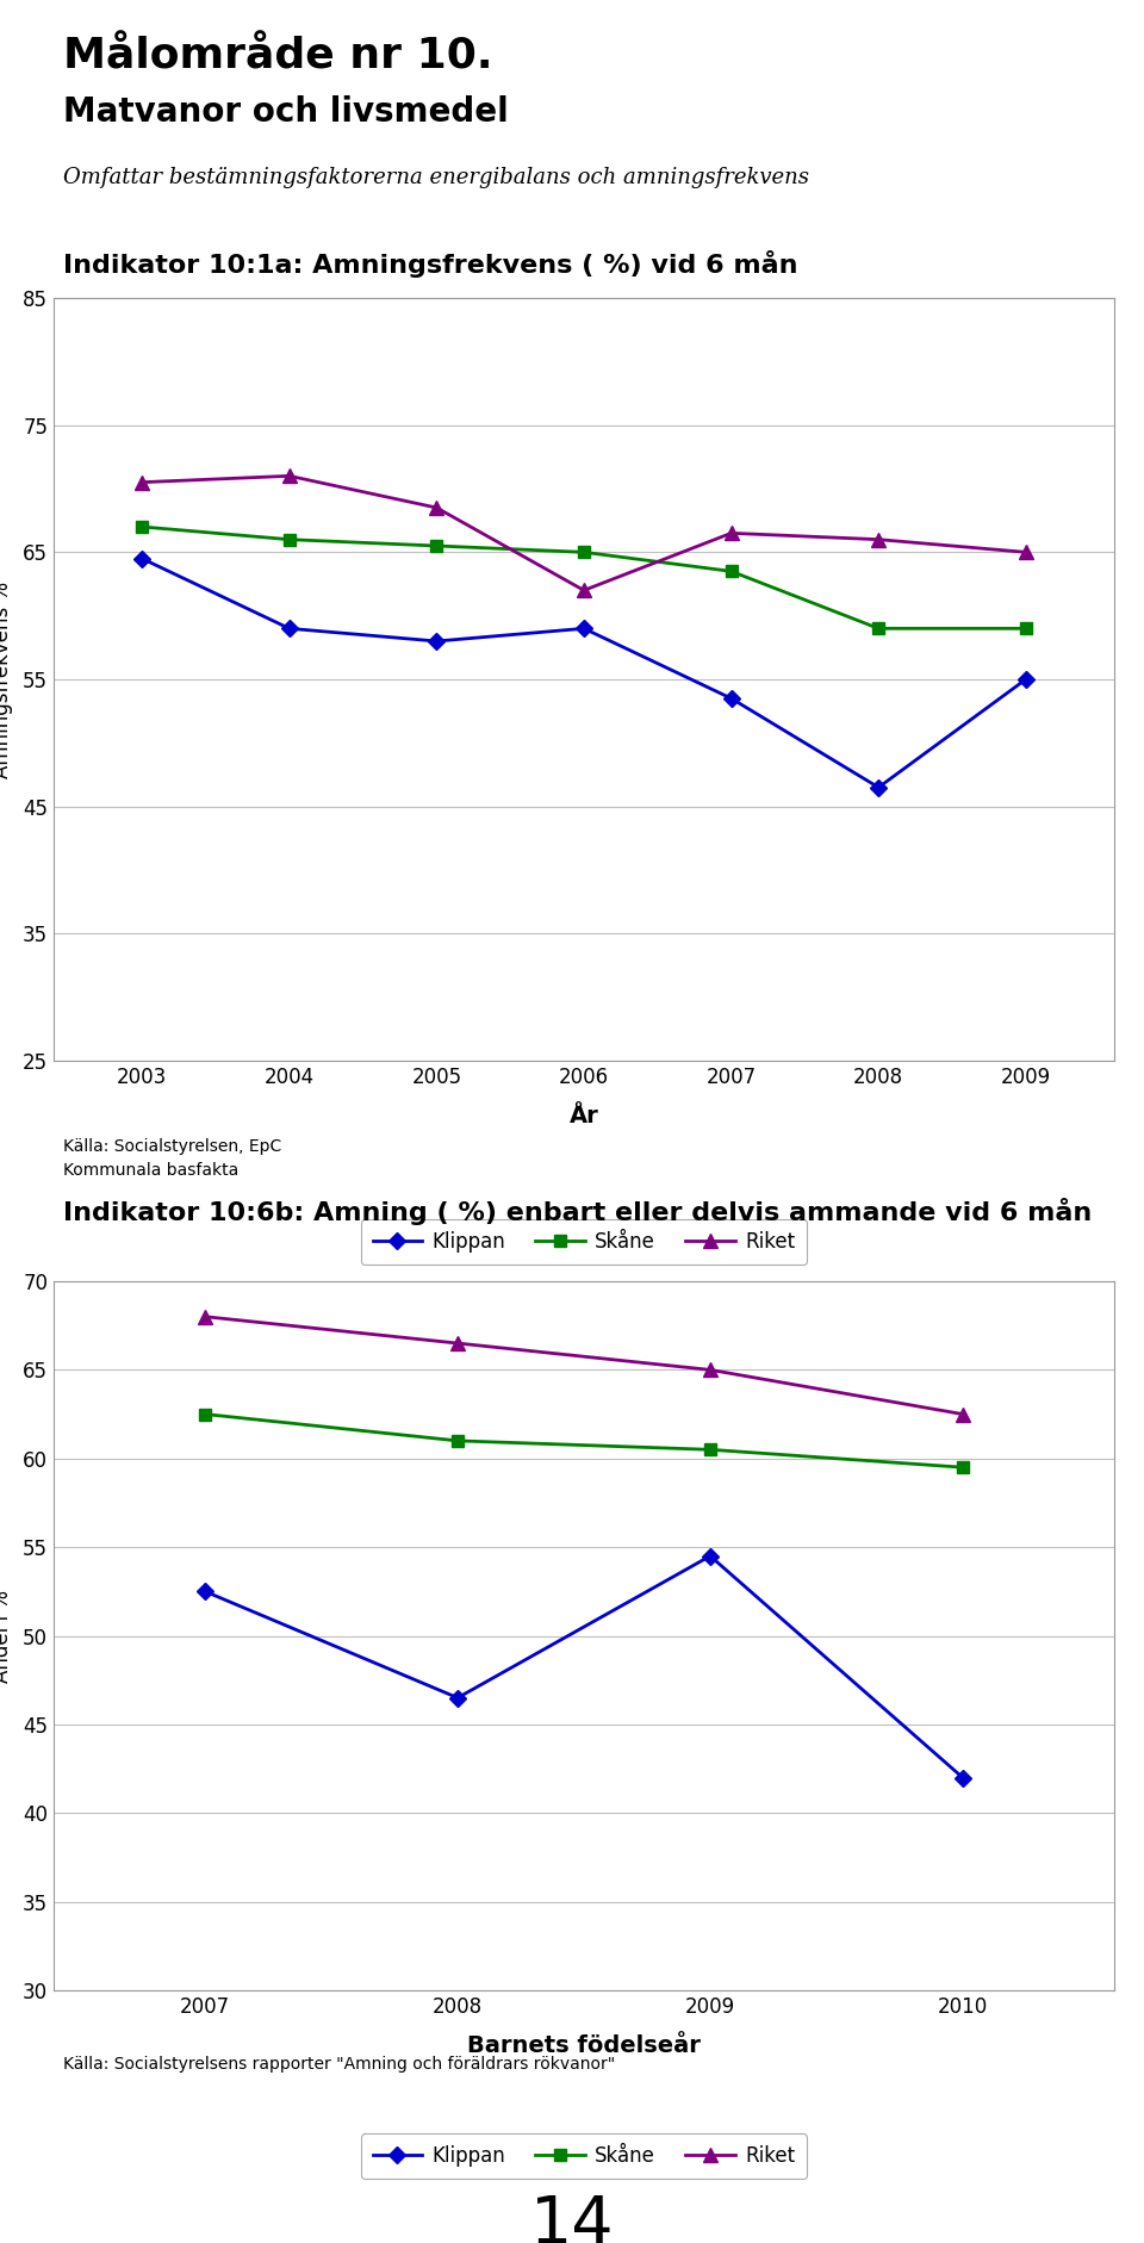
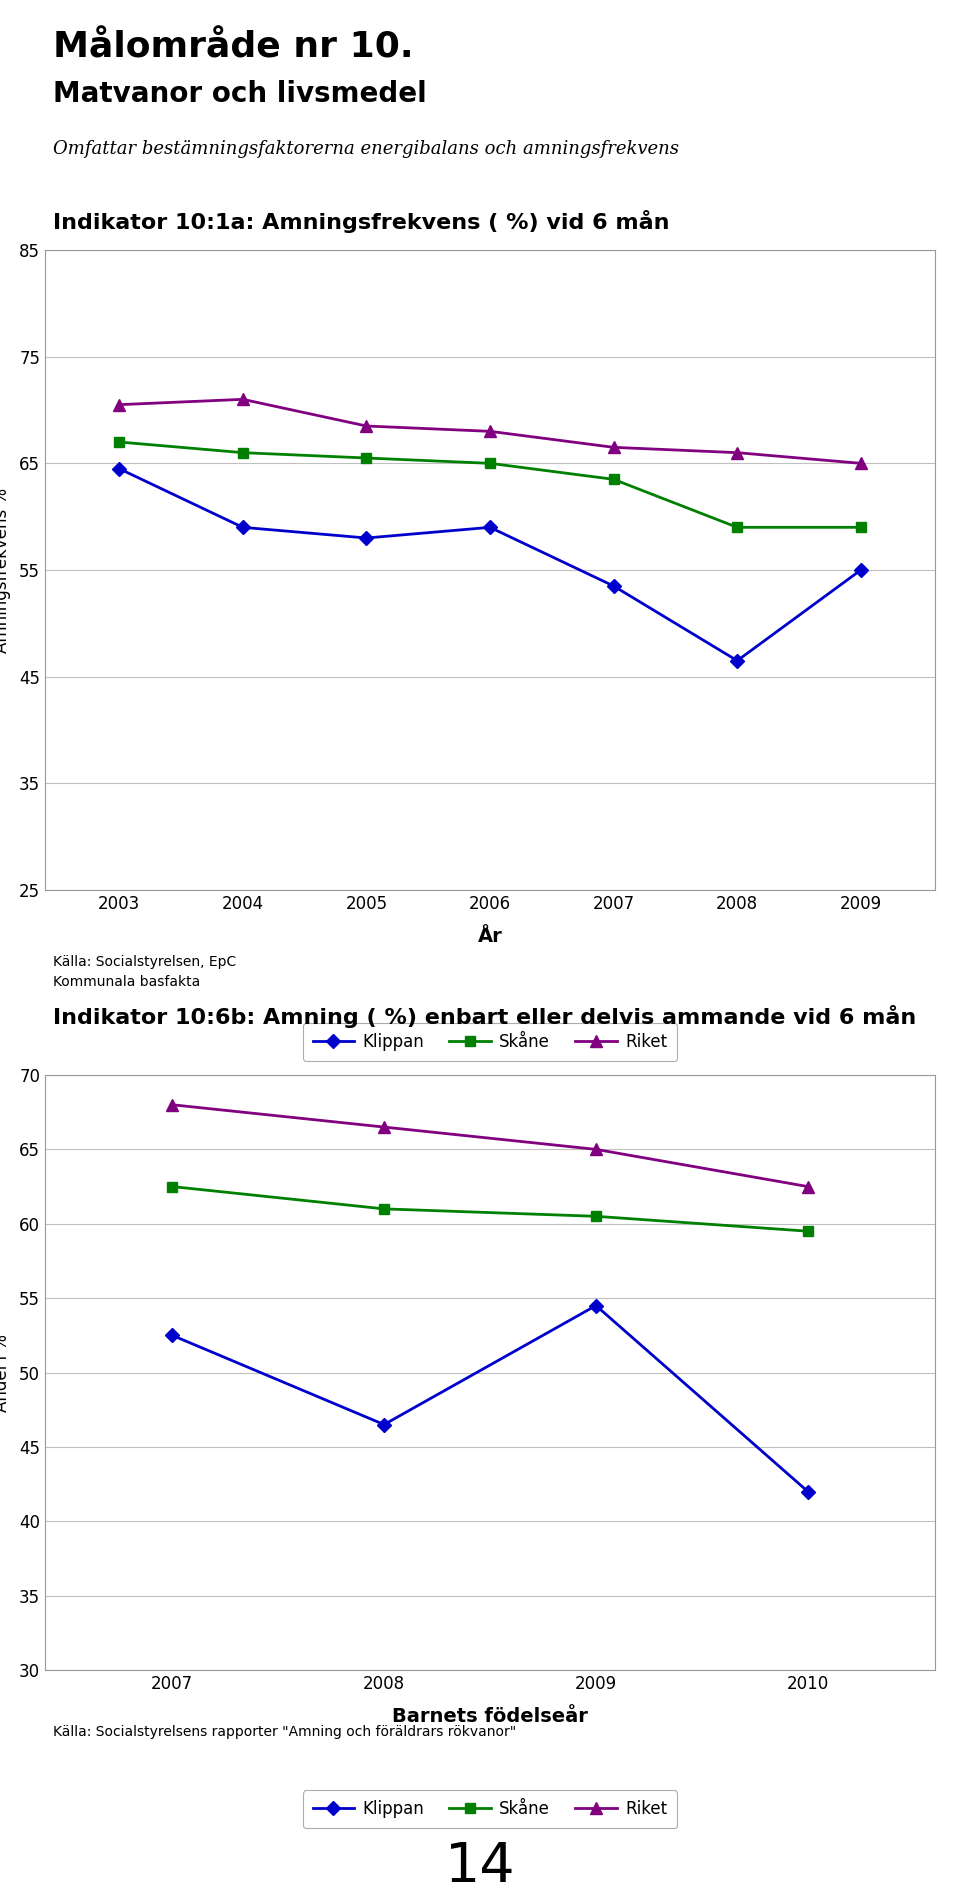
Riket/2006: 62.0 -> 68.0
